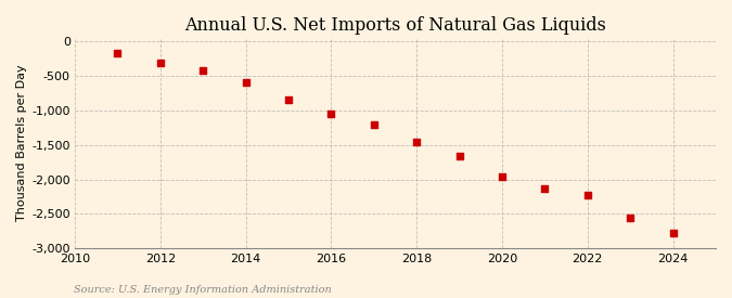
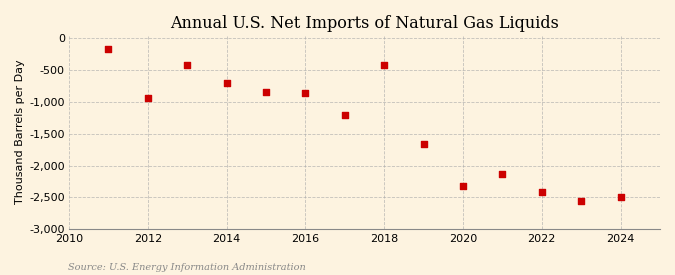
2012: -310 -> -940
2014: -590 -> -700
2016: -1,050 -> -860
2018: -1,460 -> -420
2020: -1,960 -> -2,320
2022: -2,230 -> -2,420
2024: -2,780 -> -2,500
